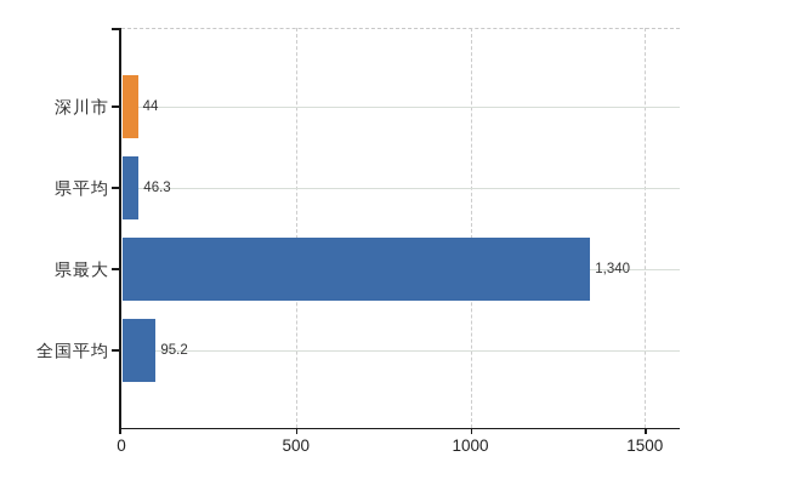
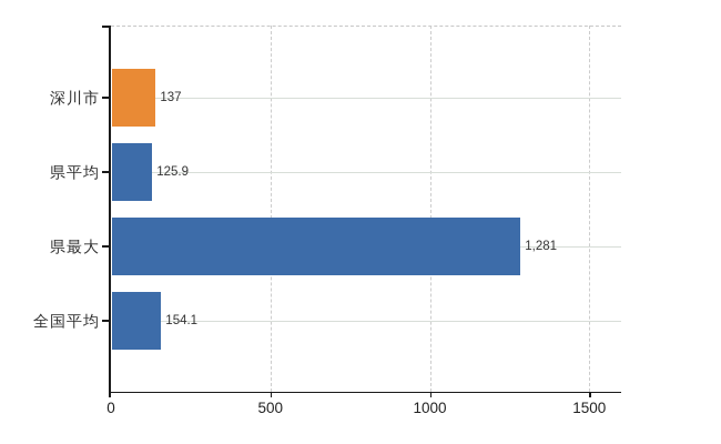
深川市: 44 -> 137
県平均: 46.3 -> 125.9
県最大: 1,340 -> 1,281
全国平均: 95.2 -> 154.1
